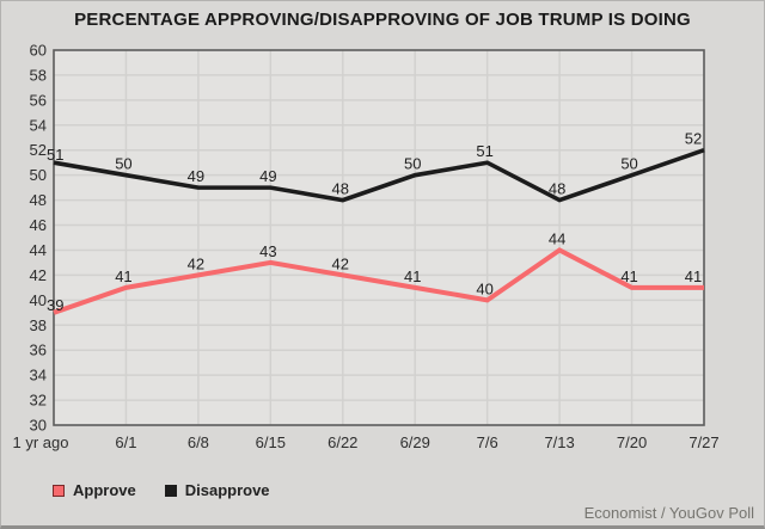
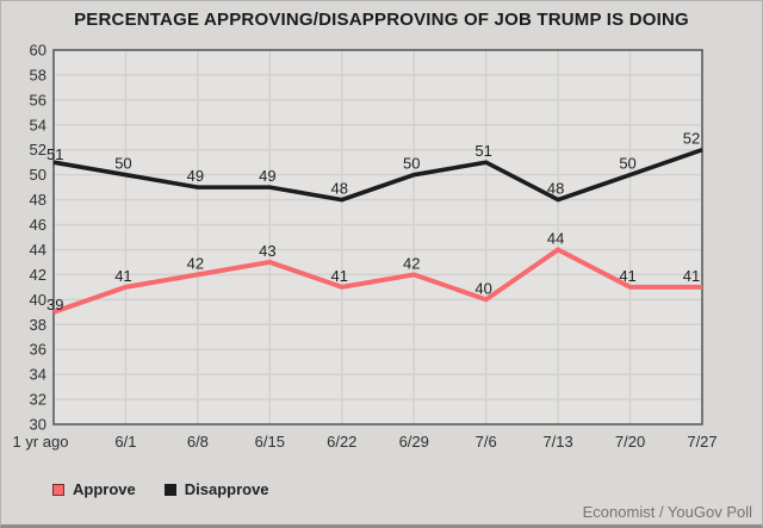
Approve/6/22: 42 -> 41
Approve/6/29: 41 -> 42
